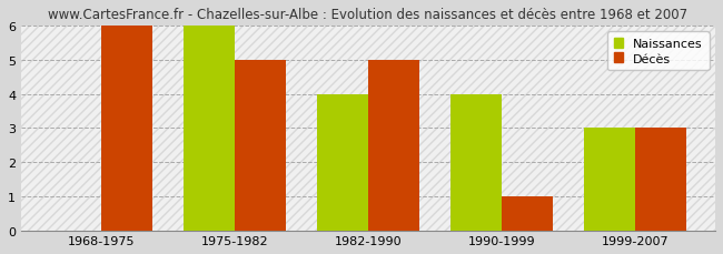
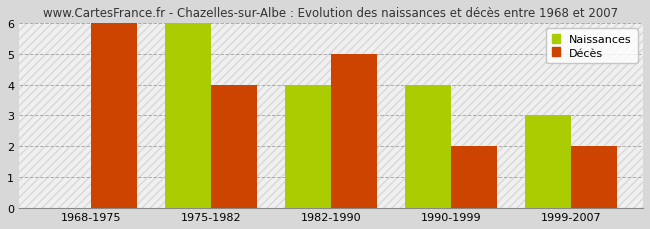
Décès/1975-1982: 5 -> 4
Décès/1990-1999: 1 -> 2
Décès/1999-2007: 3 -> 2
